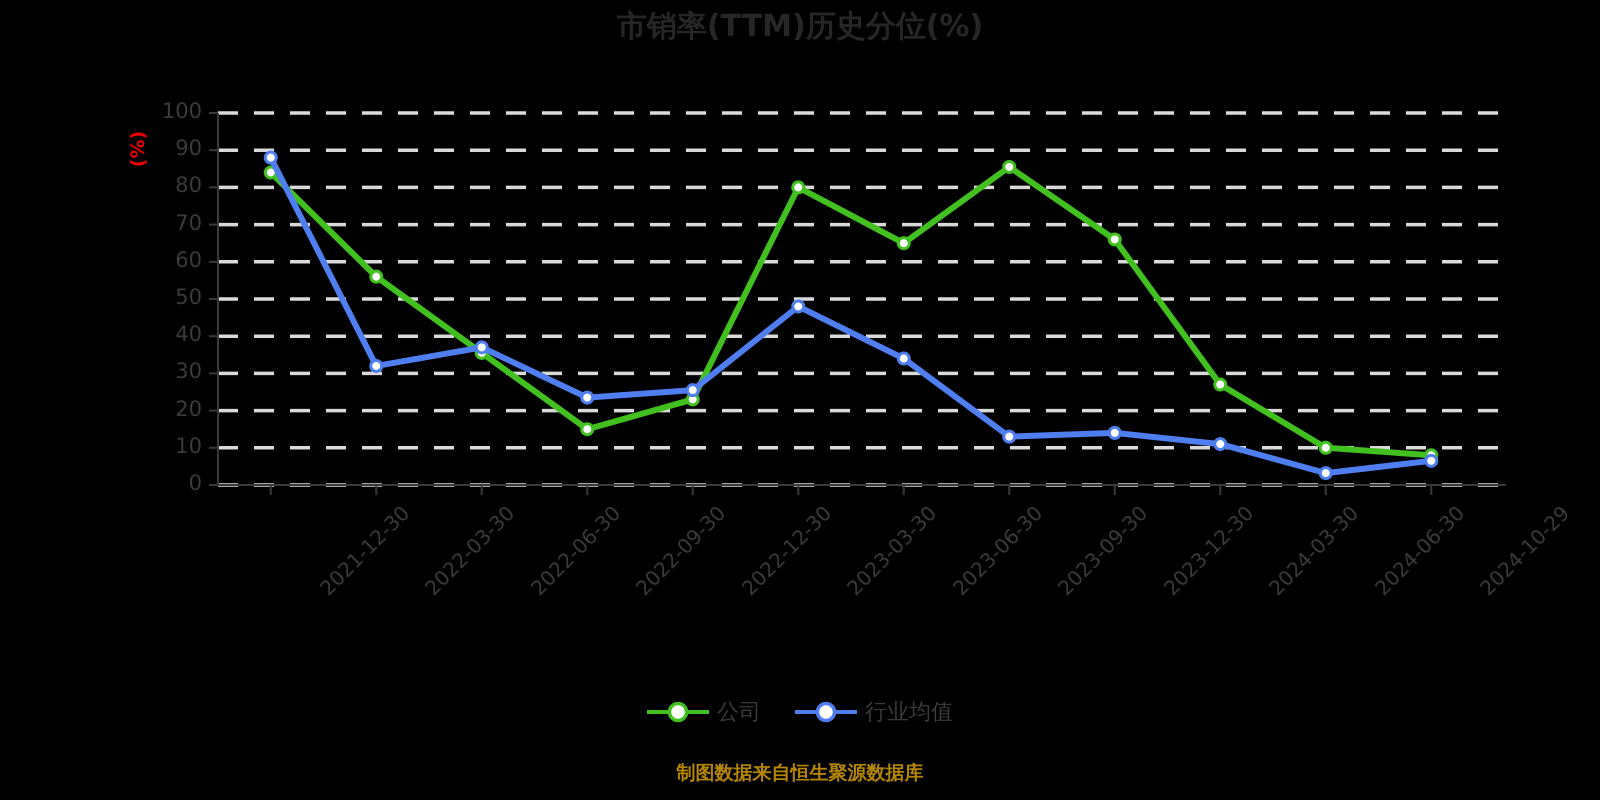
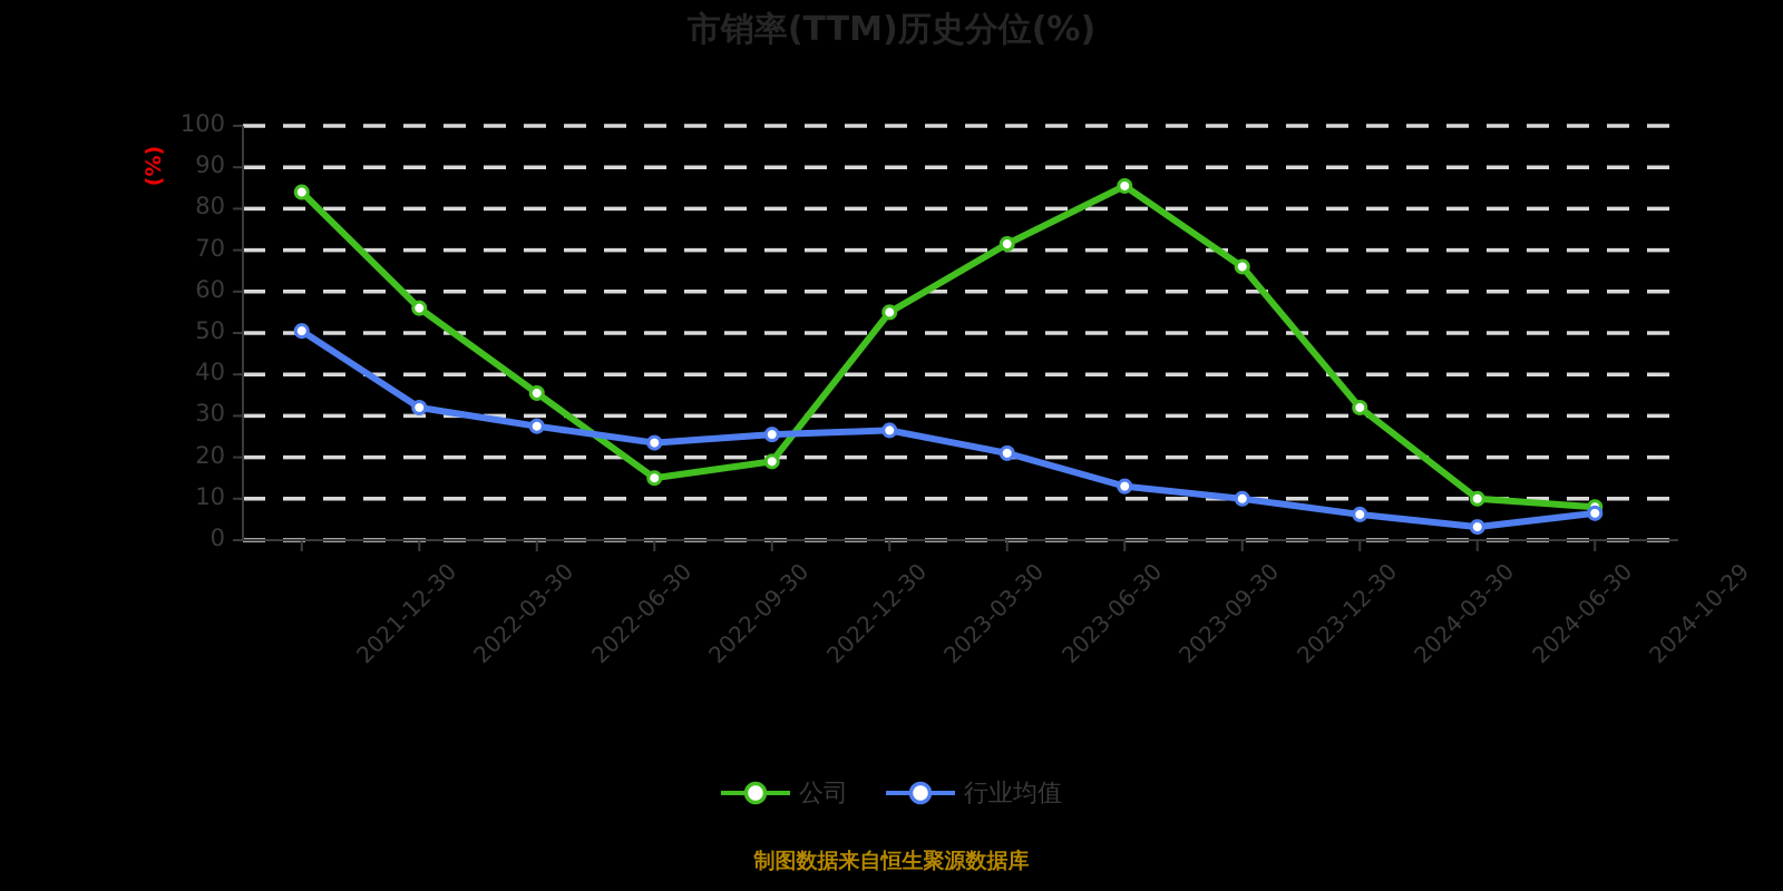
行业均值/2021-12-30: 88 -> 50
行业均值/2022-06-30: 37 -> 28
公司/2022-12-30: 23 -> 19
公司/2023-03-30: 80 -> 55
行业均值/2023-03-30: 48 -> 26
公司/2023-06-30: 65 -> 72
行业均值/2023-06-30: 34 -> 21
行业均值/2023-12-30: 14 -> 10
公司/2024-03-30: 27 -> 32
行业均值/2024-03-30: 11 -> 6
